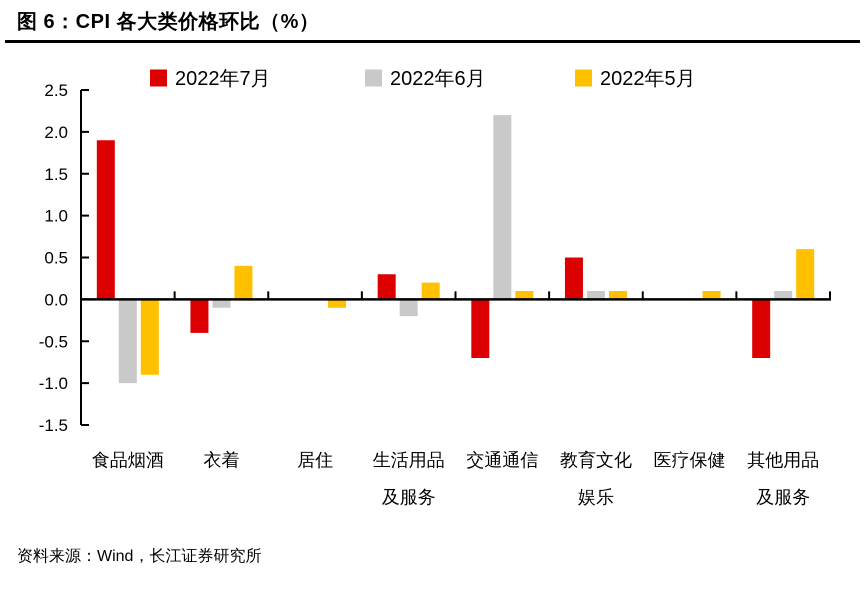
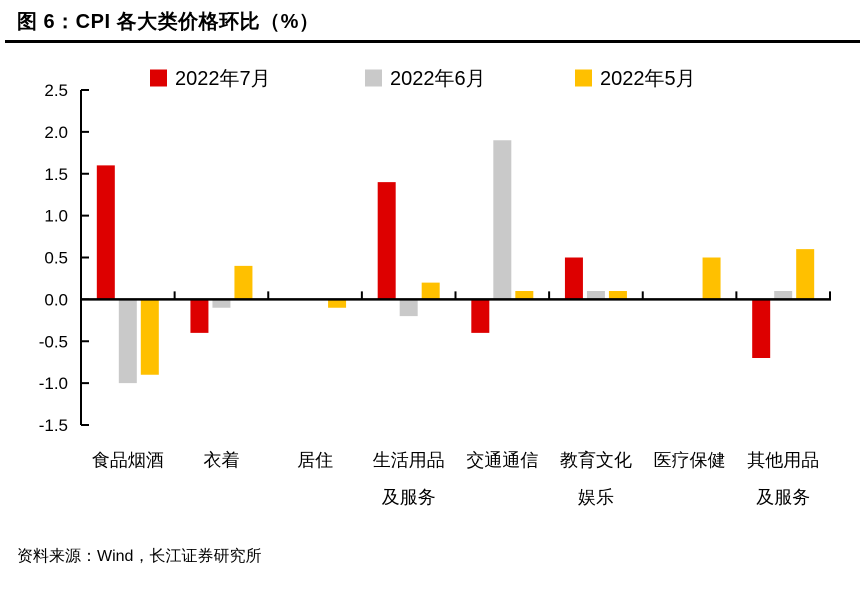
2022年7月/食品烟酒: 1.9 -> 1.6
2022年7月/生活用品 及服务: 0.3 -> 1.4
2022年7月/交通通信: -0.7 -> -0.4
2022年6月/交通通信: 2.2 -> 1.9
2022年5月/医疗保健: 0.1 -> 0.5
